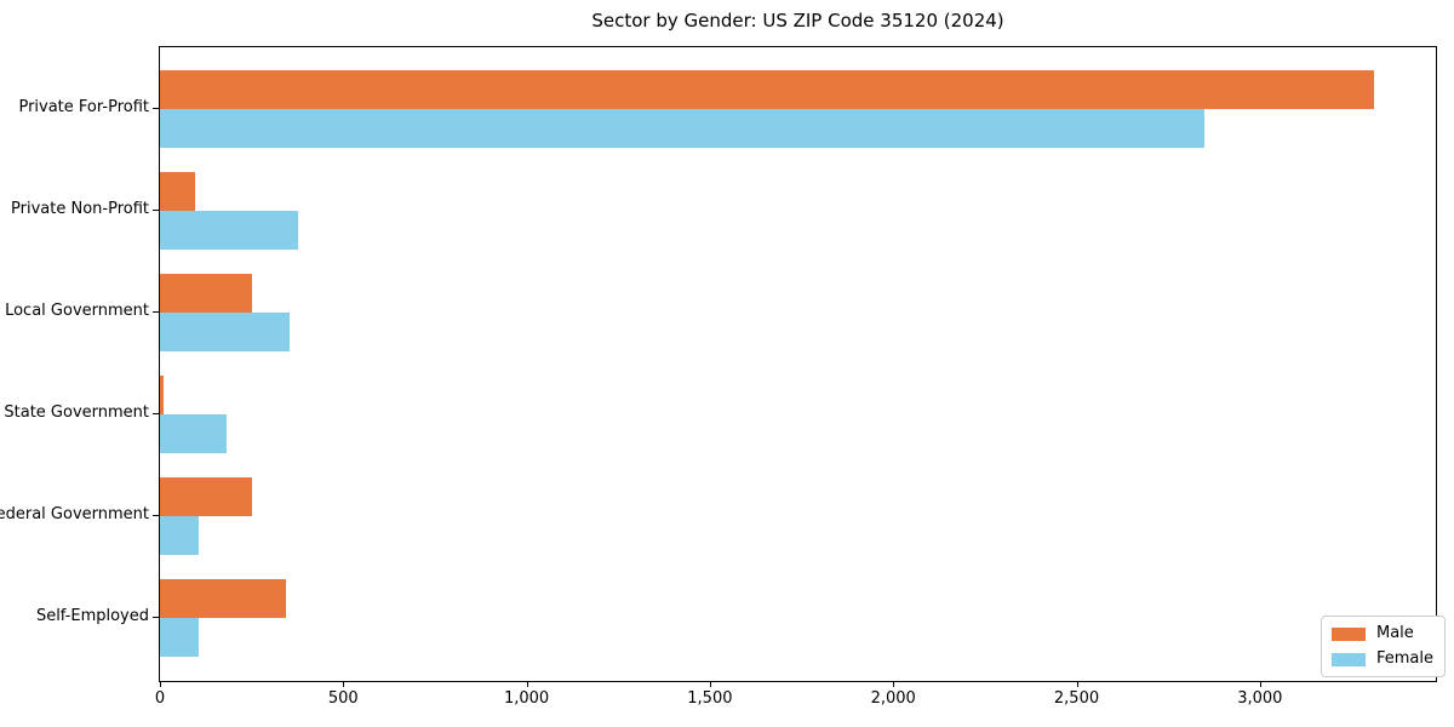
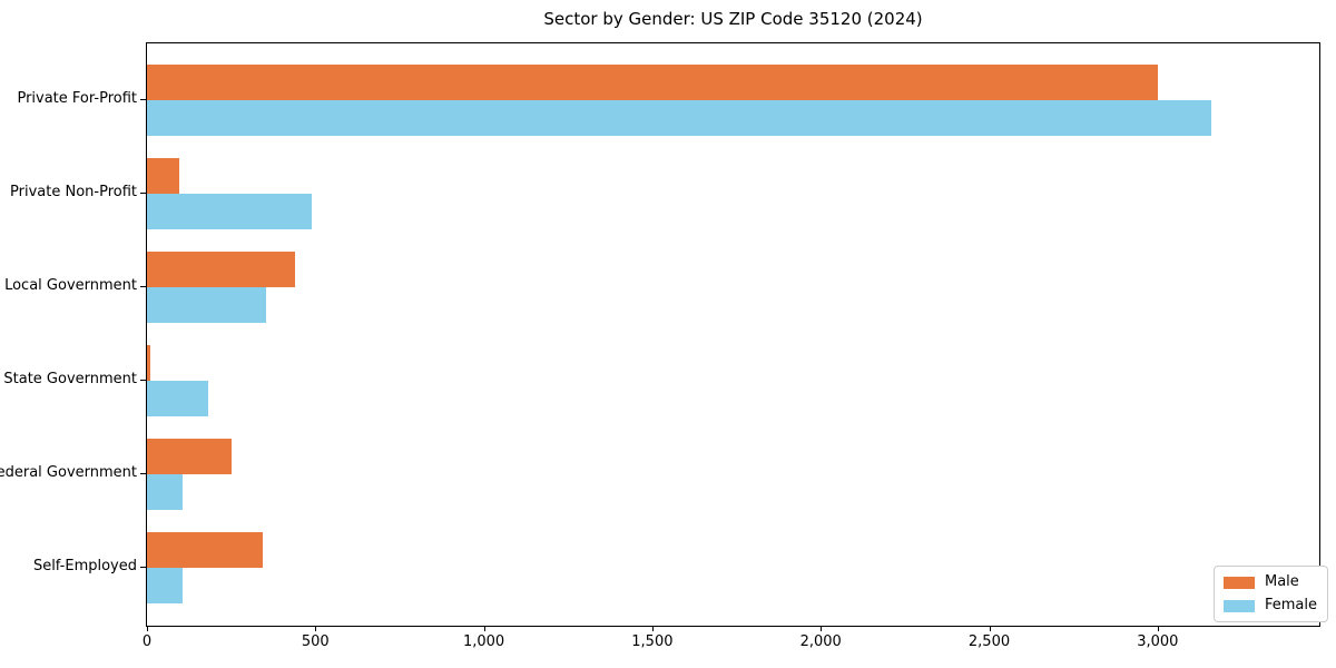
Male/Private For-Profit: 3310 -> 3000
Female/Private For-Profit: 2850 -> 3160
Female/Private Non-Profit: 380 -> 490
Male/Local Government: 250 -> 440
